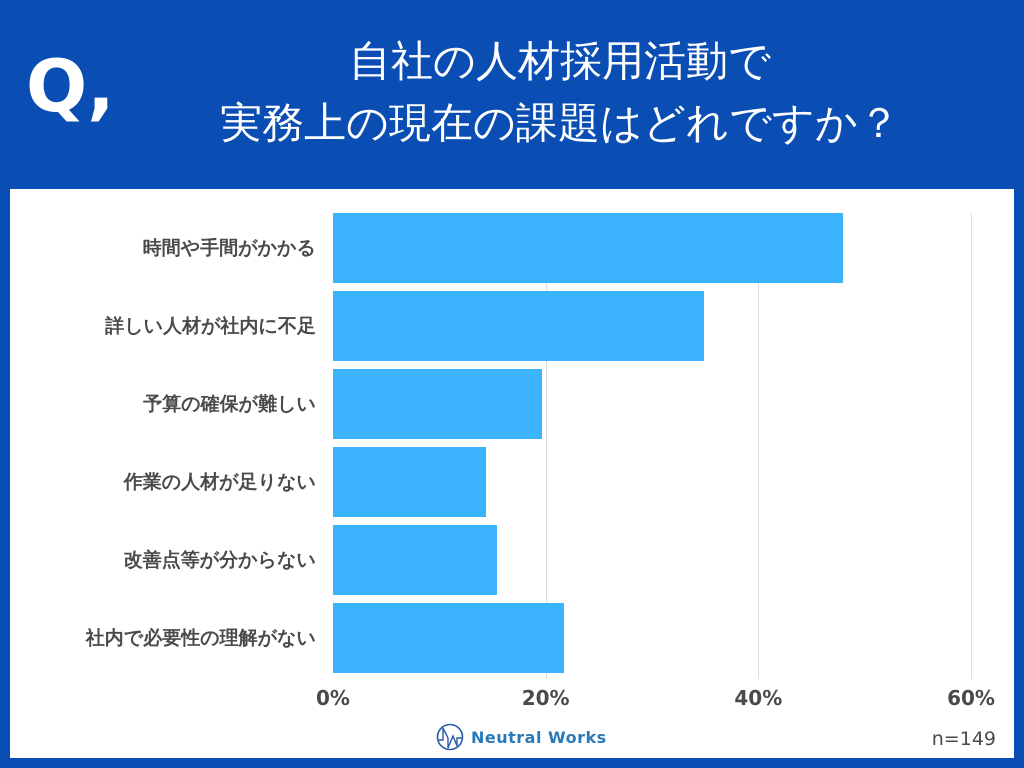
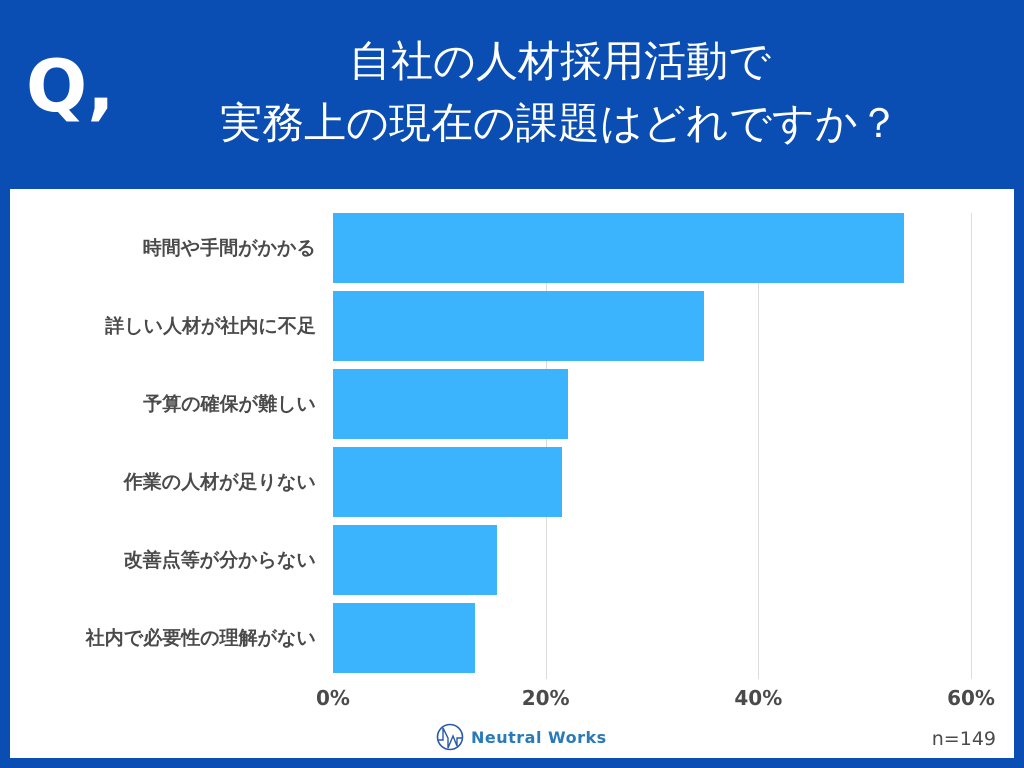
時間や手間がかかる: 48.0% -> 53.7%
予算の確保が難しい: 19.7% -> 22.1%
作業の人材が足りない: 14.4% -> 21.5%
社内で必要性の理解がない: 21.7% -> 13.4%
